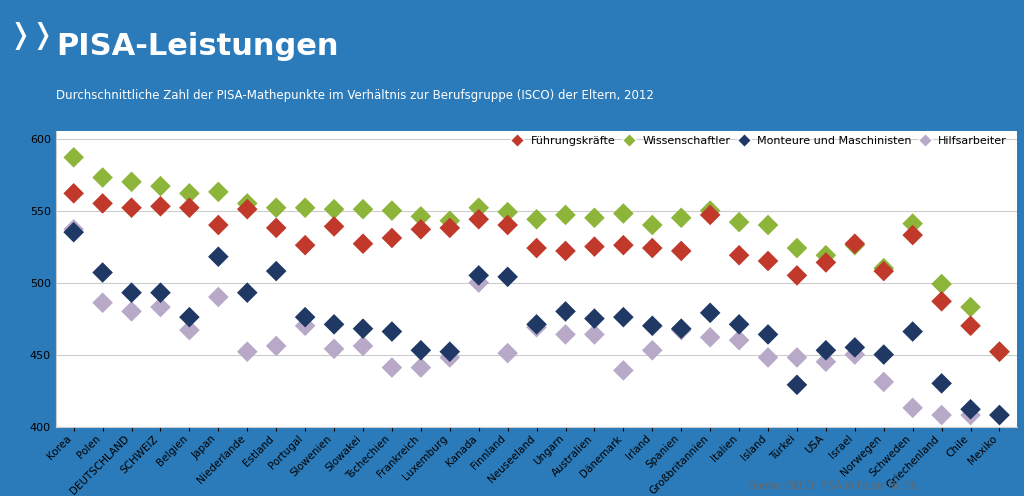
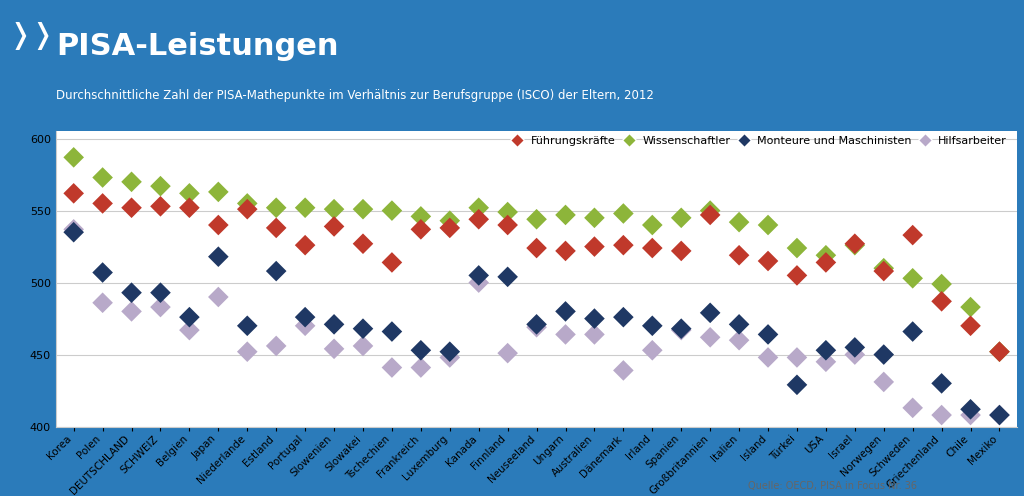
Monteure und Maschinisten/Niederlande: 493 -> 470
Führungskräfte/Tschechien: 531 -> 514
Wissenschaftler/Schweden: 541 -> 503
